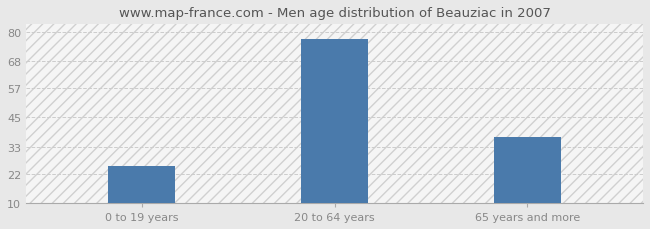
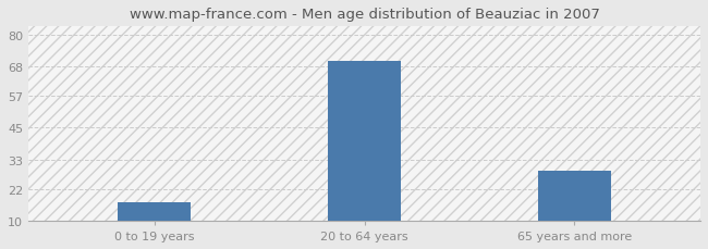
0 to 19 years: 25 -> 17
20 to 64 years: 77 -> 70
65 years and more: 37 -> 29
